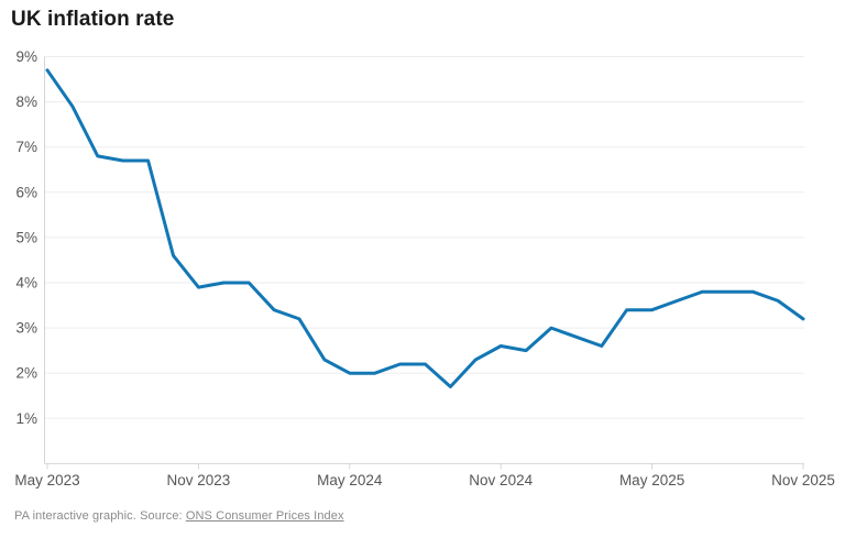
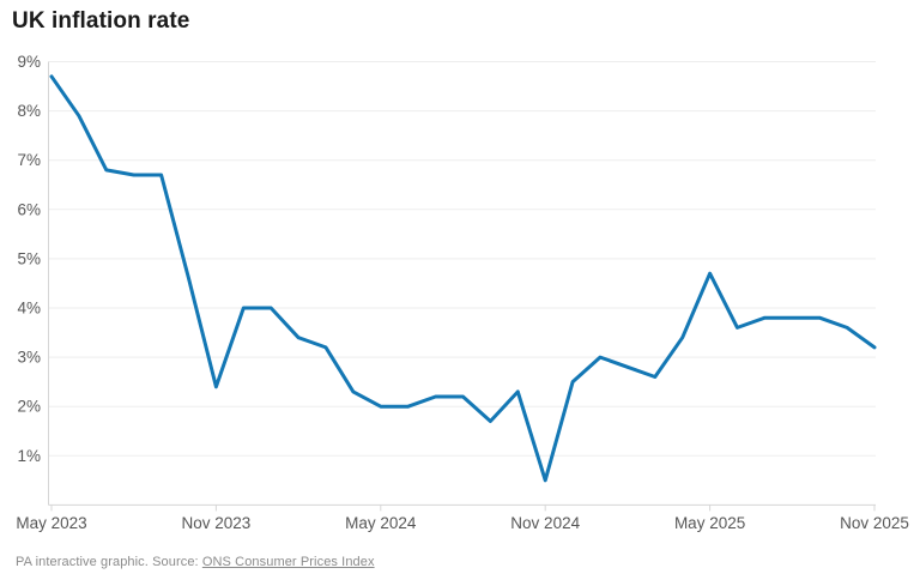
Nov 2023: 3.9% -> 2.4%
Nov 2024: 2.6% -> 0.5%
May 2025: 3.4% -> 4.7%
